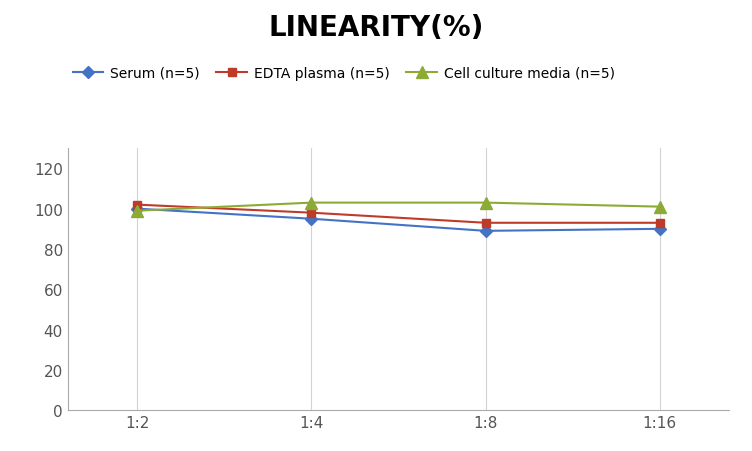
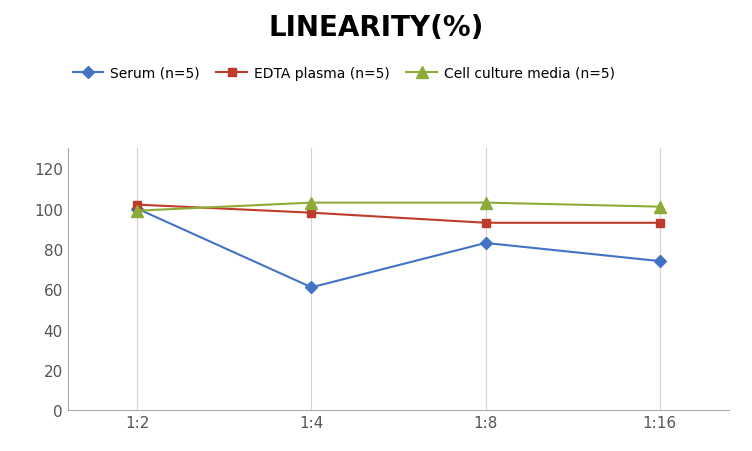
Serum (n=5)/1:4: 95 -> 61
Serum (n=5)/1:8: 89 -> 83
Serum (n=5)/1:16: 90 -> 74
